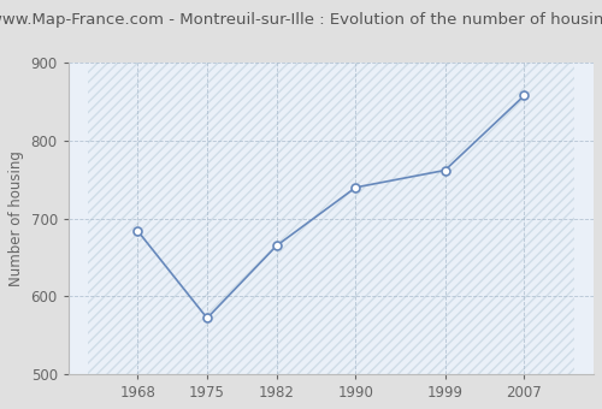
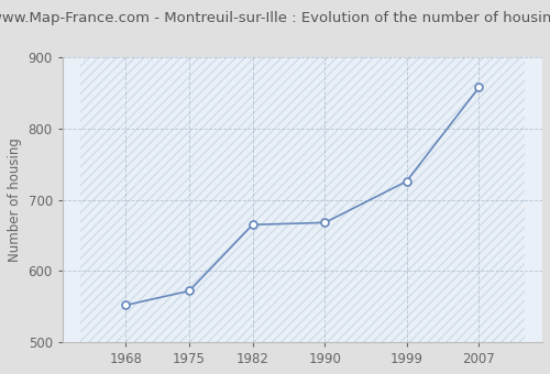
1968: 684 -> 552
1990: 740 -> 668
1999: 762 -> 726
